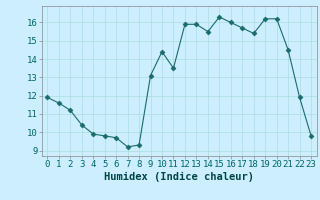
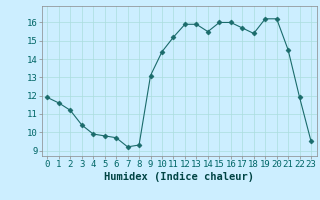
11: 13.5 -> 15.2
15: 16.3 -> 16.0
23: 9.8 -> 9.5
